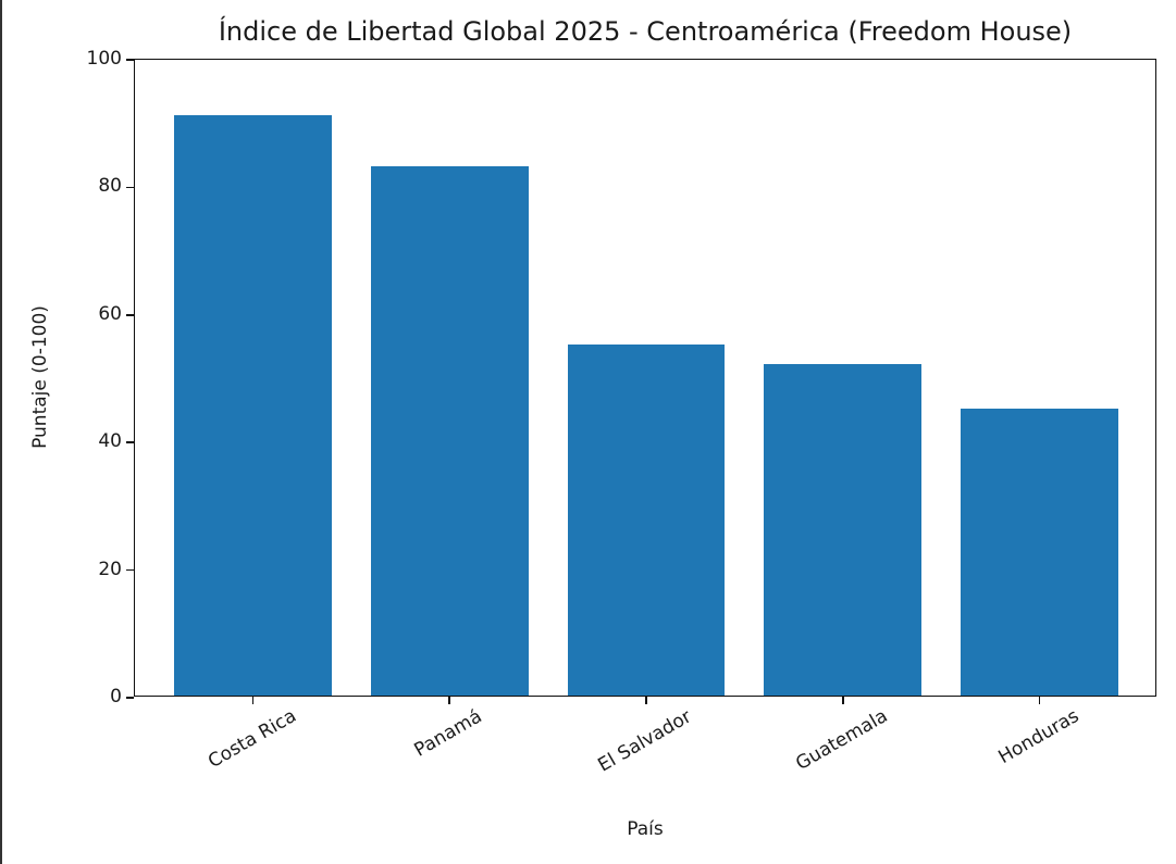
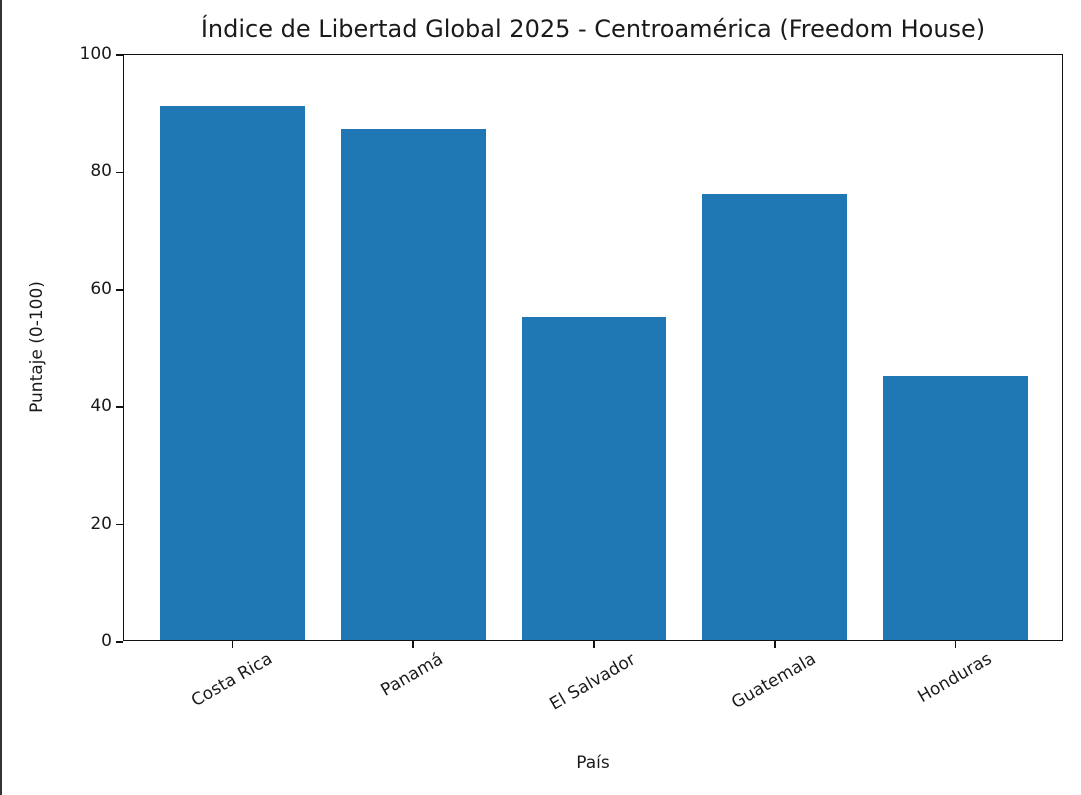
Panamá: 83 -> 87
Guatemala: 52 -> 76
